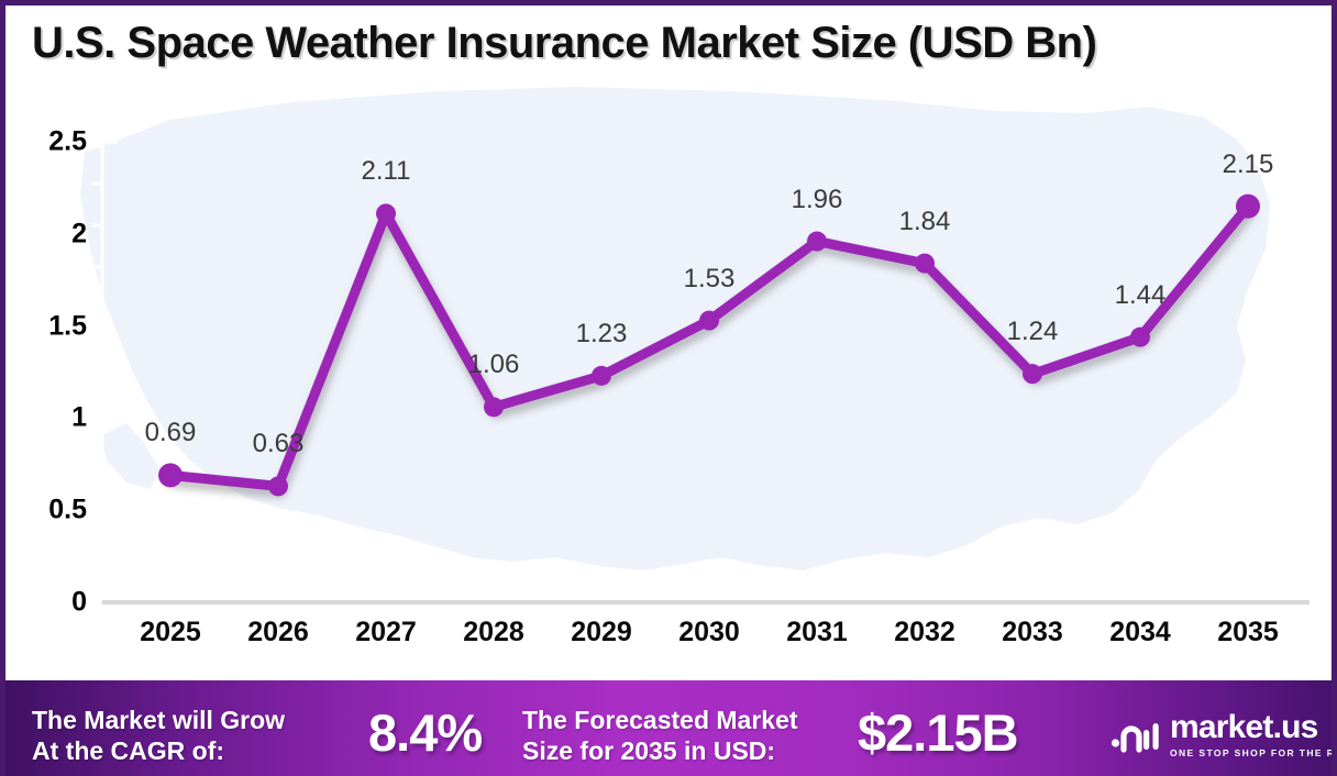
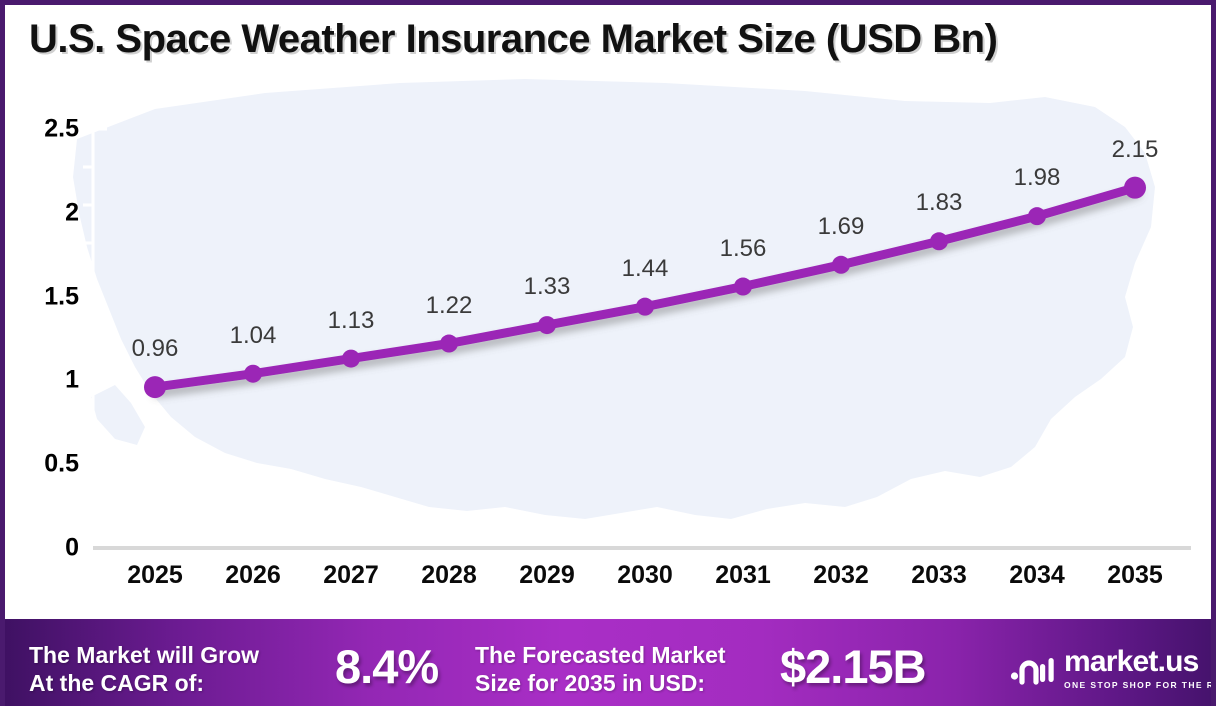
2025: 0.69 -> 0.96
2026: 0.63 -> 1.04
2027: 2.11 -> 1.13
2028: 1.06 -> 1.22
2029: 1.23 -> 1.33
2030: 1.53 -> 1.44
2031: 1.96 -> 1.56
2032: 1.84 -> 1.69
2033: 1.24 -> 1.83
2034: 1.44 -> 1.98
